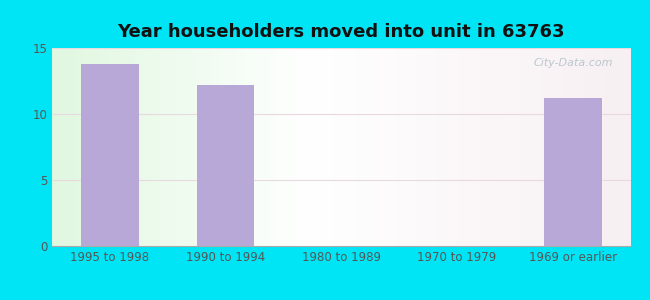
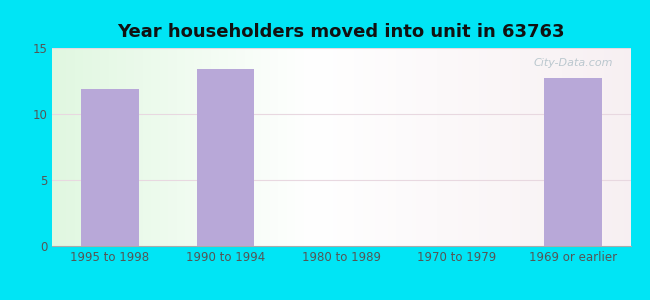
1995 to 1998: 13.8 -> 11.9
1990 to 1994: 12.2 -> 13.4
1969 or earlier: 11.2 -> 12.7
